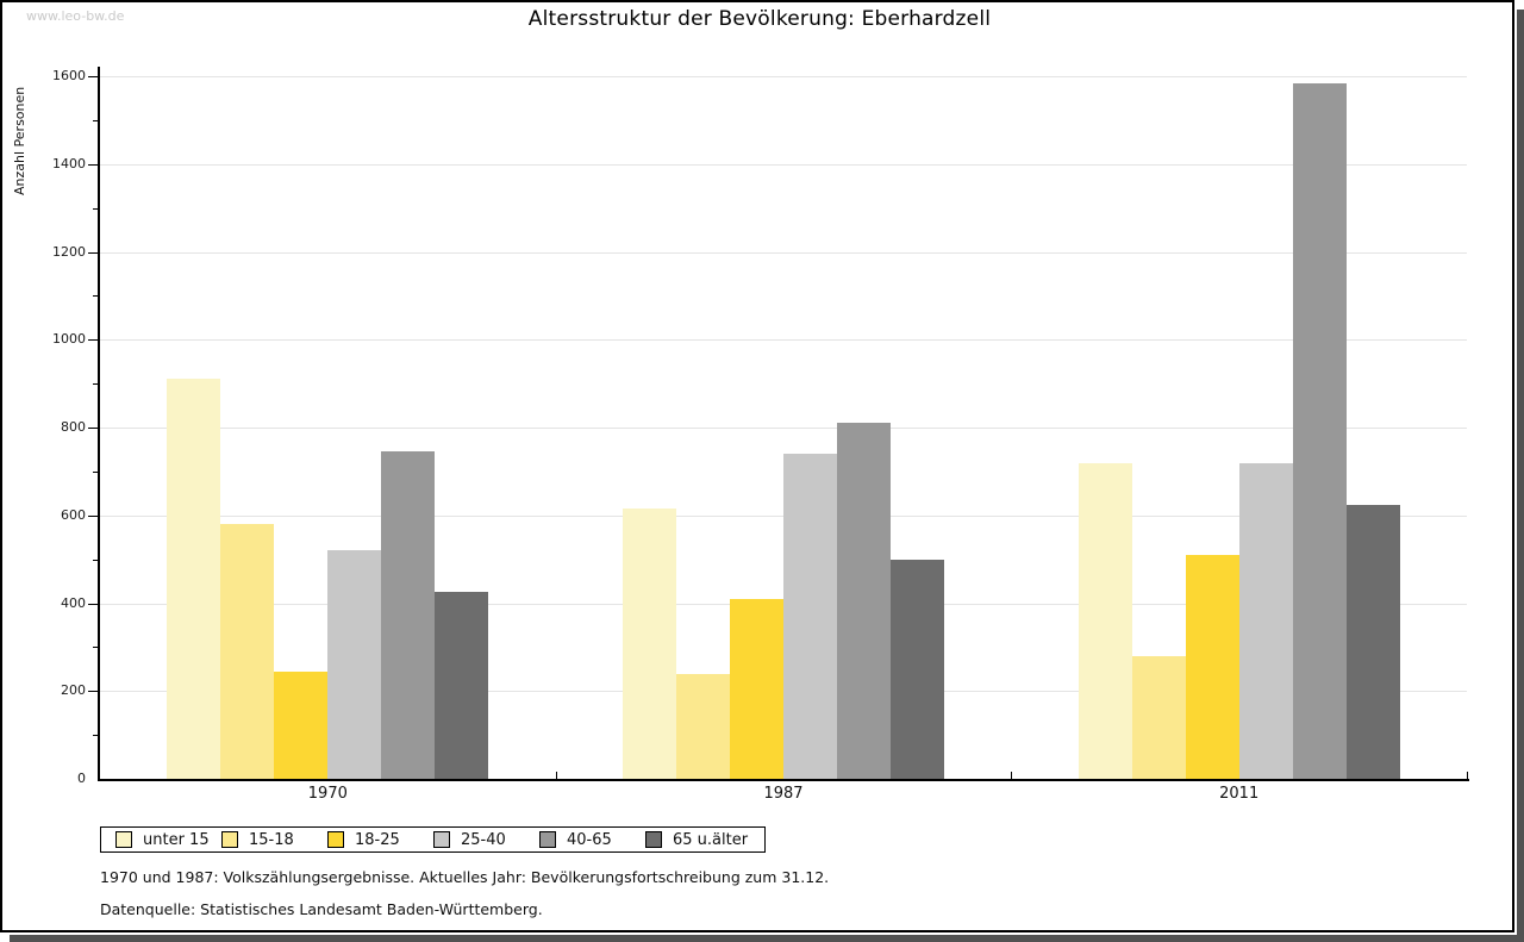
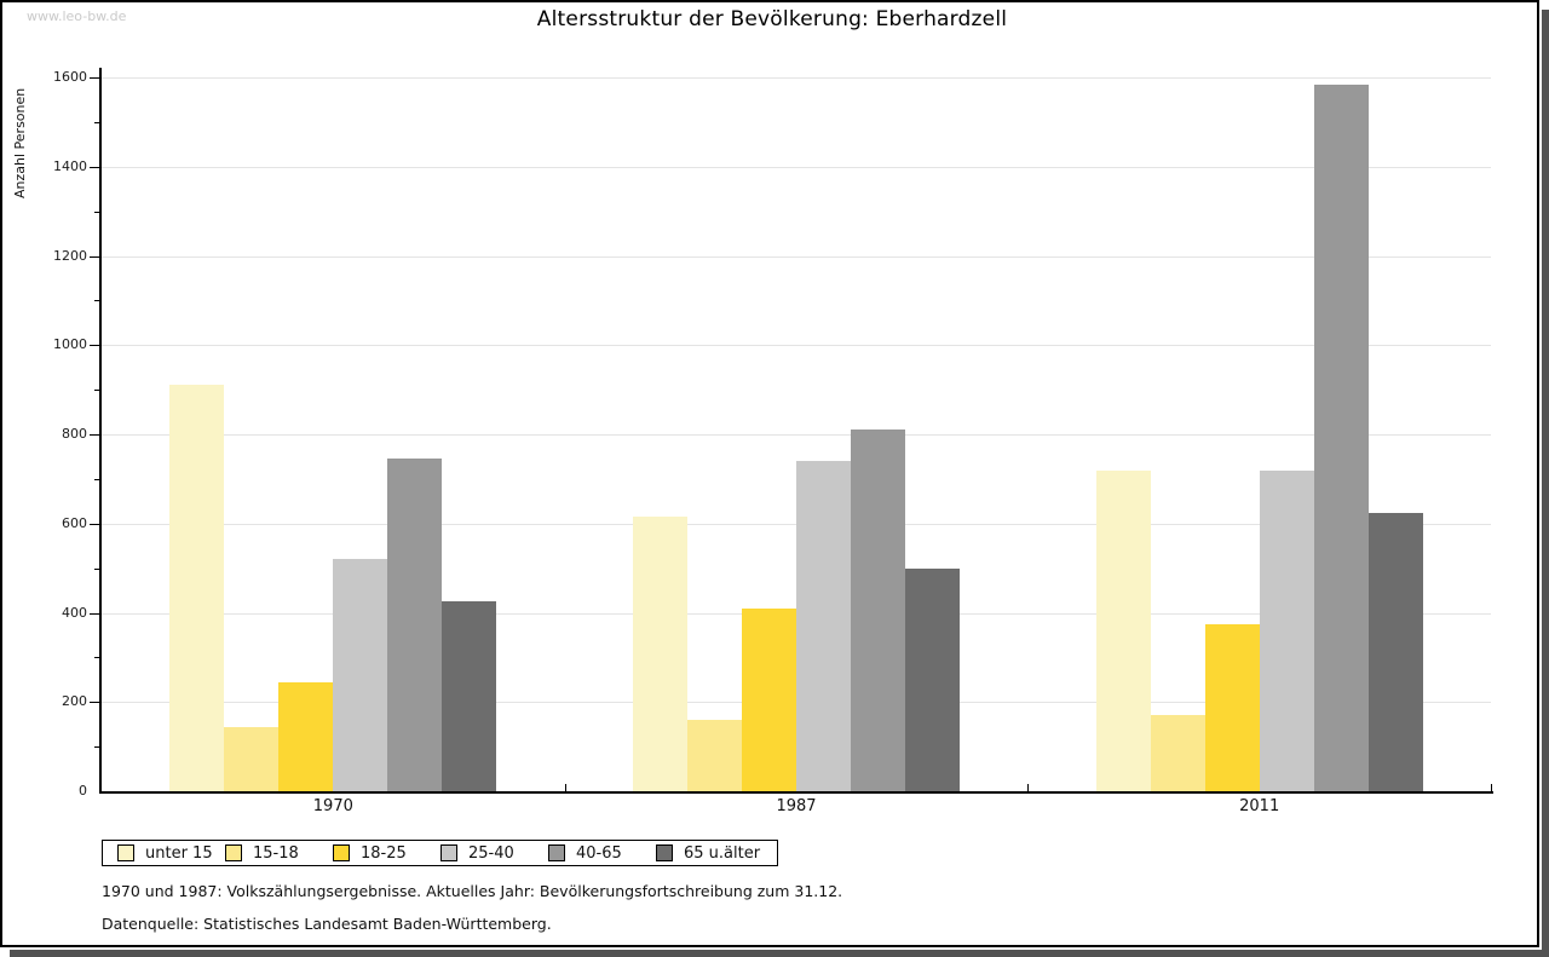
15-18/1970: 580 -> 140
15-18/1987: 240 -> 160
15-18/2011: 280 -> 170
18-25/2011: 510 -> 380
